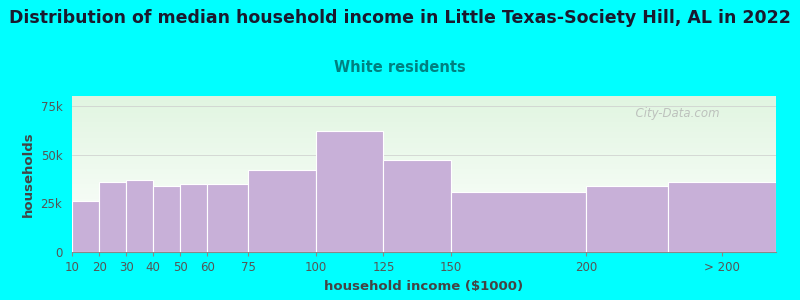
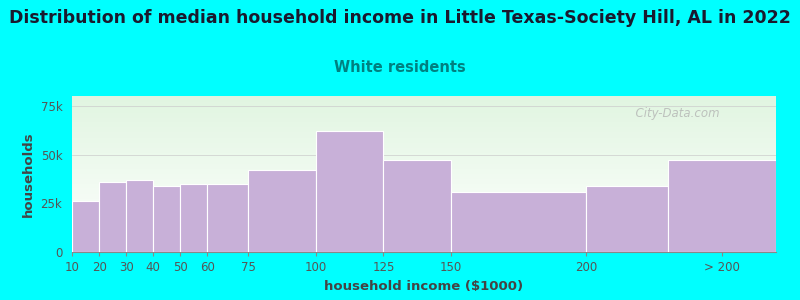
> 200: 36k -> 47k
